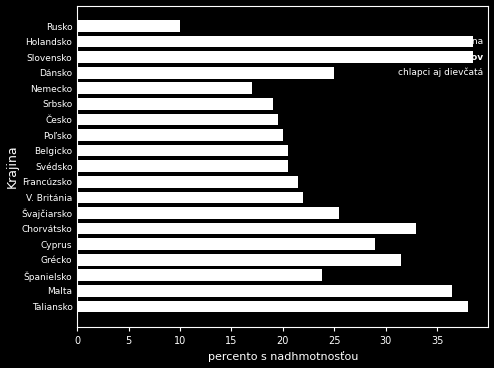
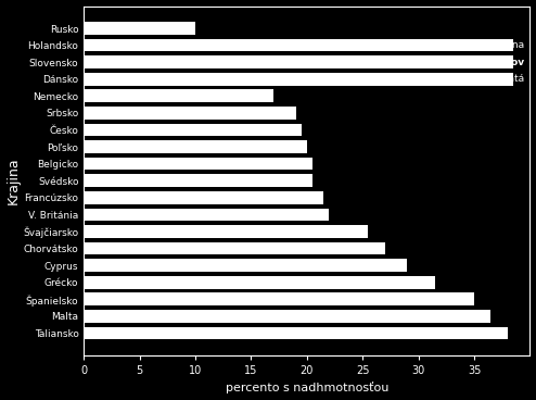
Dánsko: 25.0 -> 38.5
Chorvátsko: 33.0 -> 27.0
Španielsko: 23.8 -> 35.0
